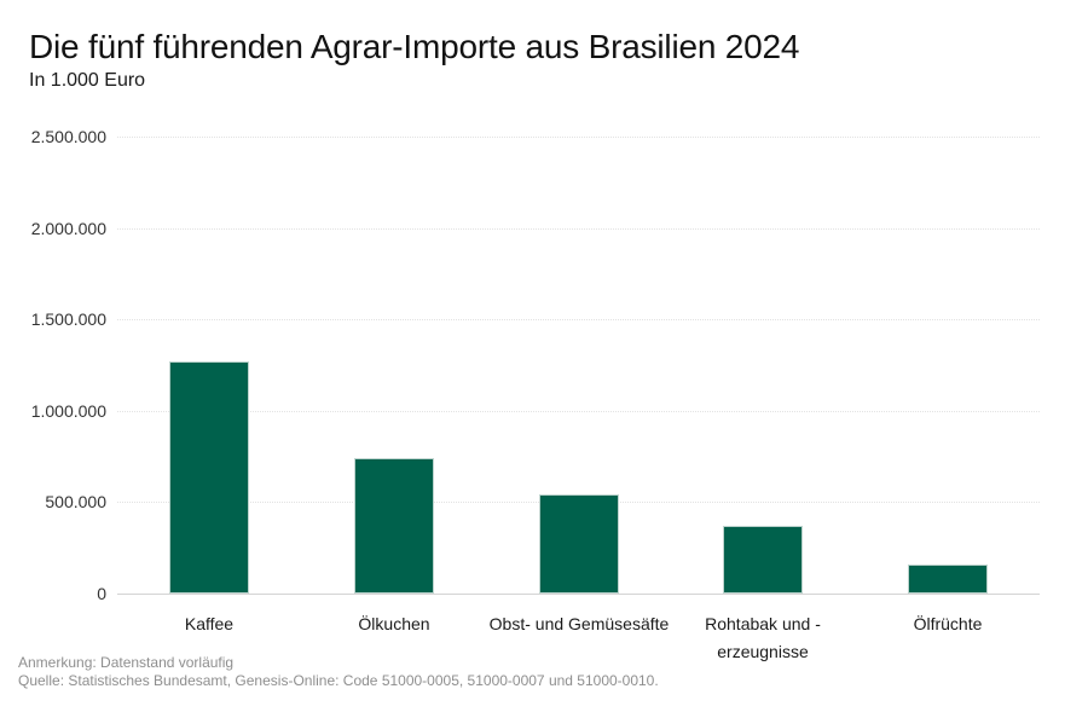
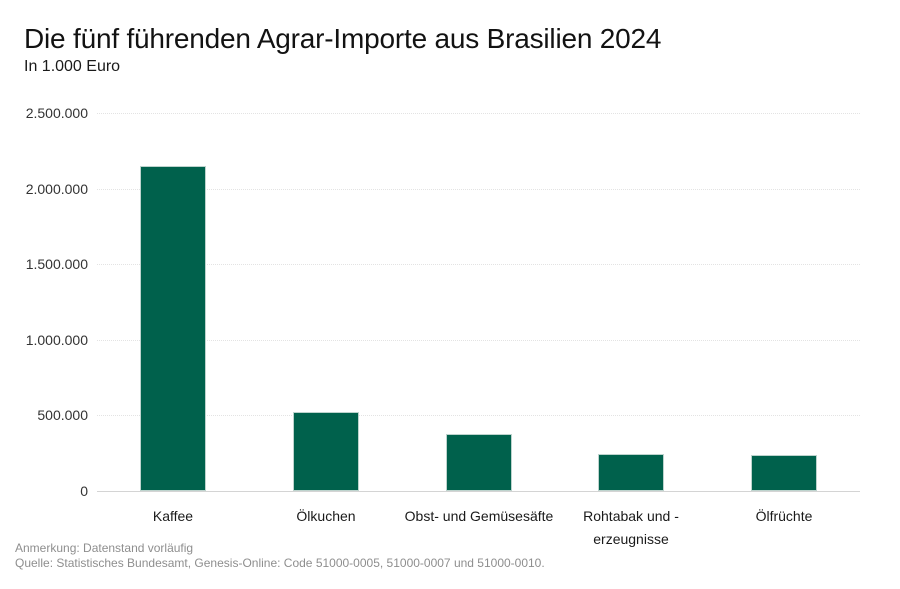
Kaffee: 1270000 -> 2150000
Ölkuchen: 740000 -> 520000
Obst- und Gemüsesäfte: 540000 -> 380000
Rohtabak und -erzeugnisse: 370000 -> 240000
Ölfrüchte: 160000 -> 240000
